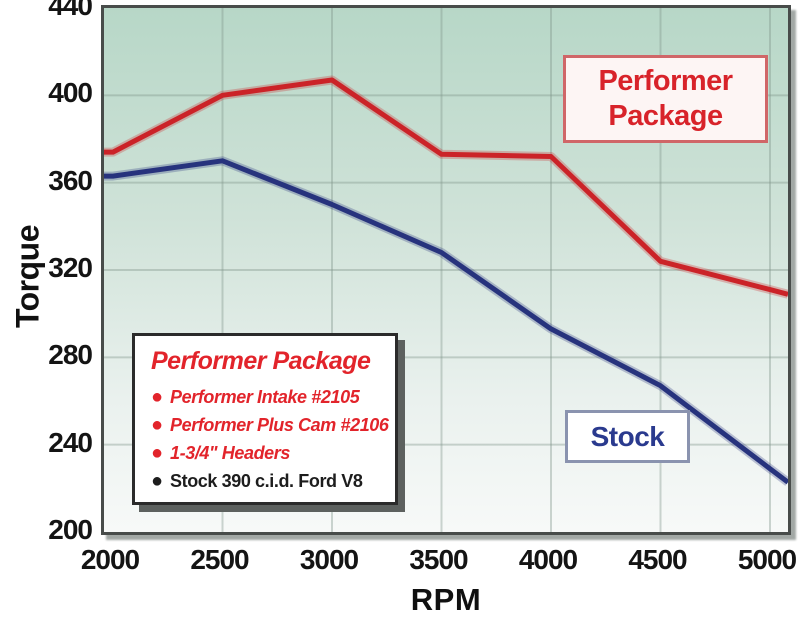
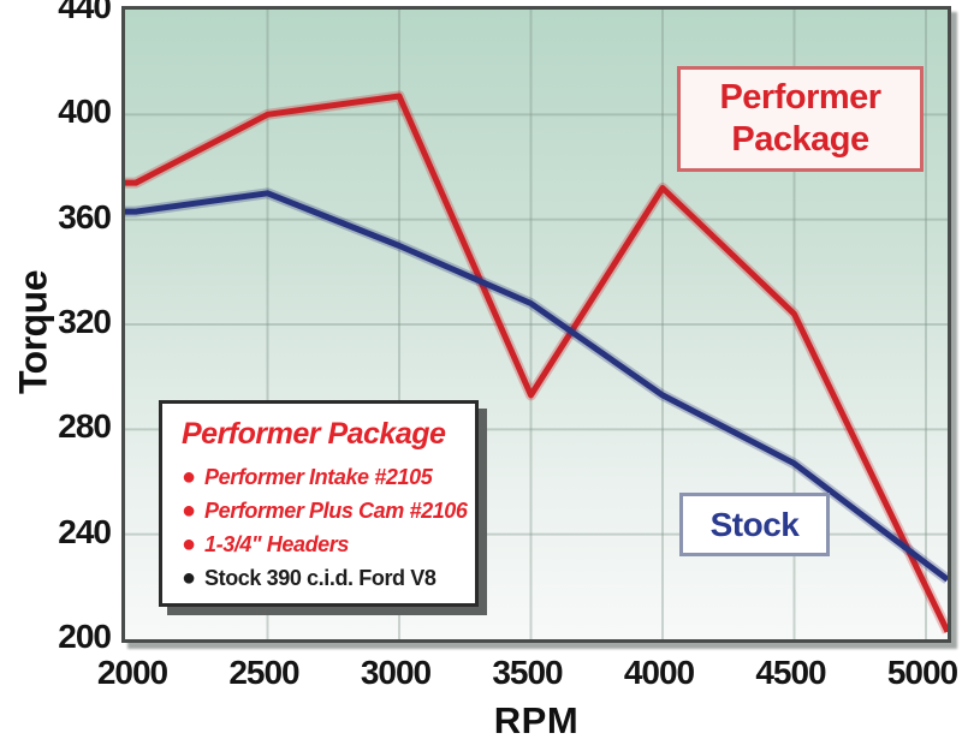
Performer Package/3500: 373 -> 293
Performer Package/5000: 311 -> 220
